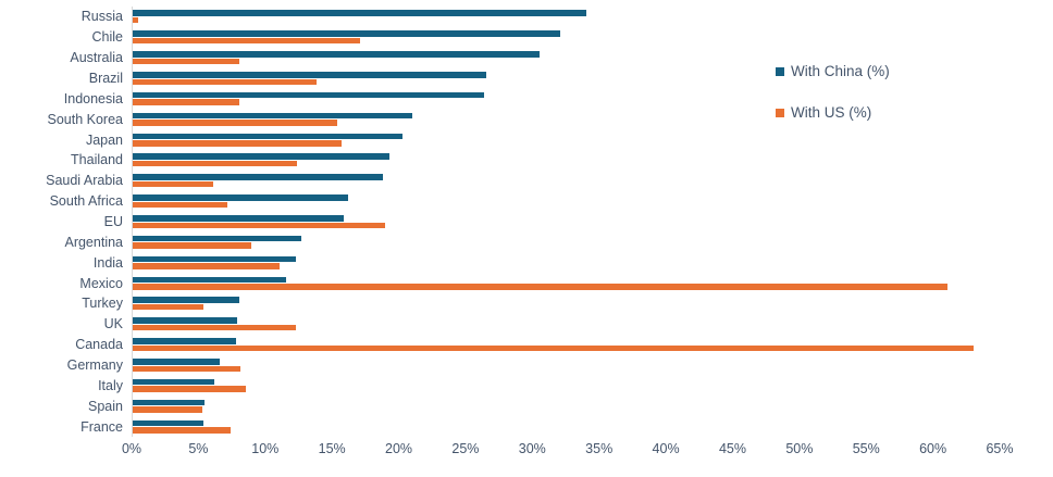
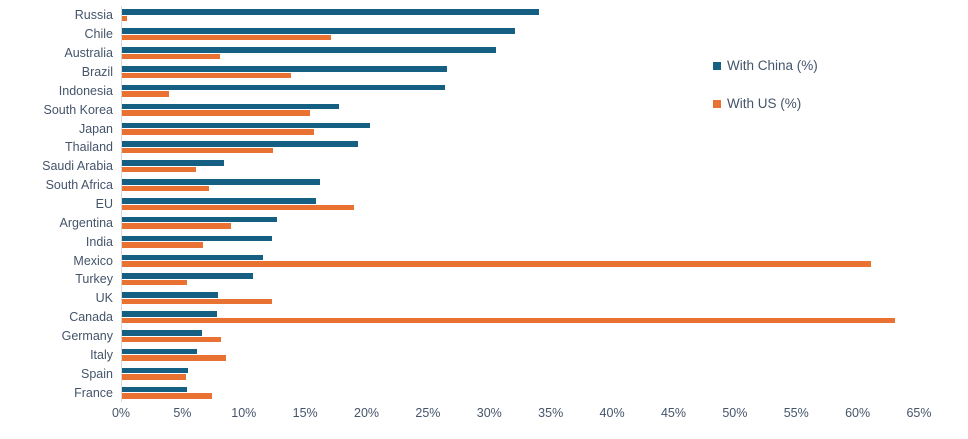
With US (%)/Indonesia: 8.0% -> 3.8%
With China (%)/South Korea: 20.9% -> 17.7%
With China (%)/Saudi Arabia: 18.7% -> 8.3%
With US (%)/India: 11.0% -> 6.6%
With China (%)/Turkey: 8.0% -> 10.7%
